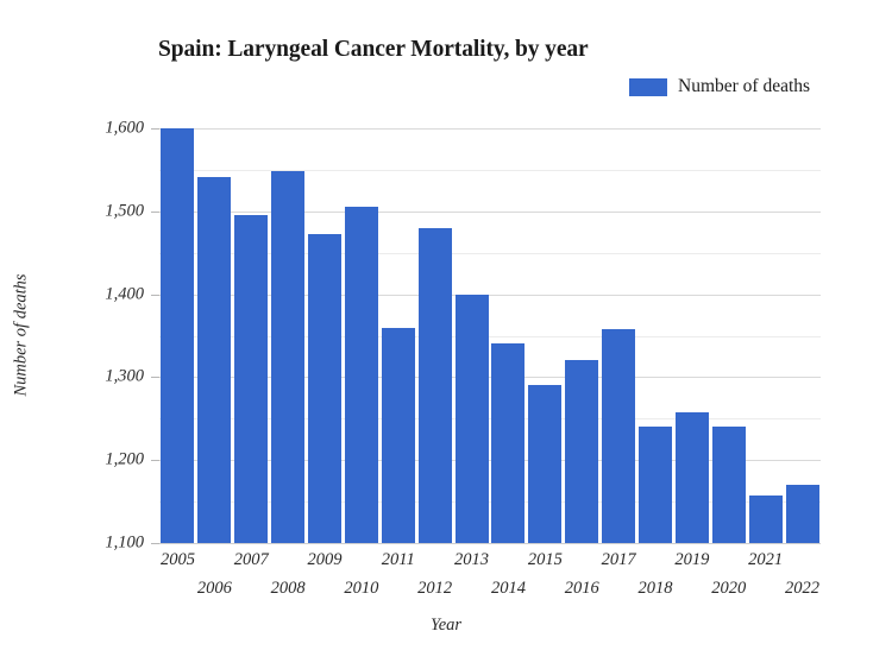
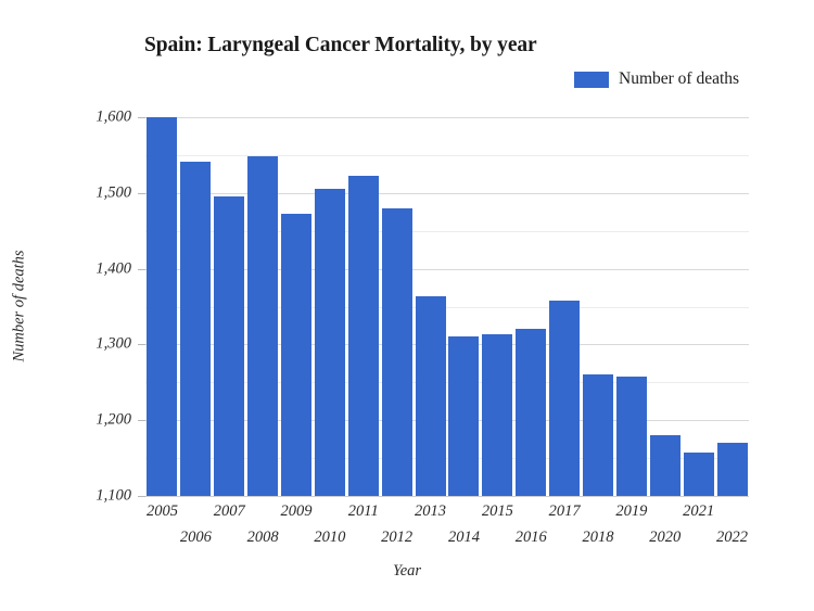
2011: 1360 -> 1520
2013: 1400 -> 1360
2014: 1340 -> 1310
2015: 1290 -> 1310
2018: 1240 -> 1260
2020: 1240 -> 1180
